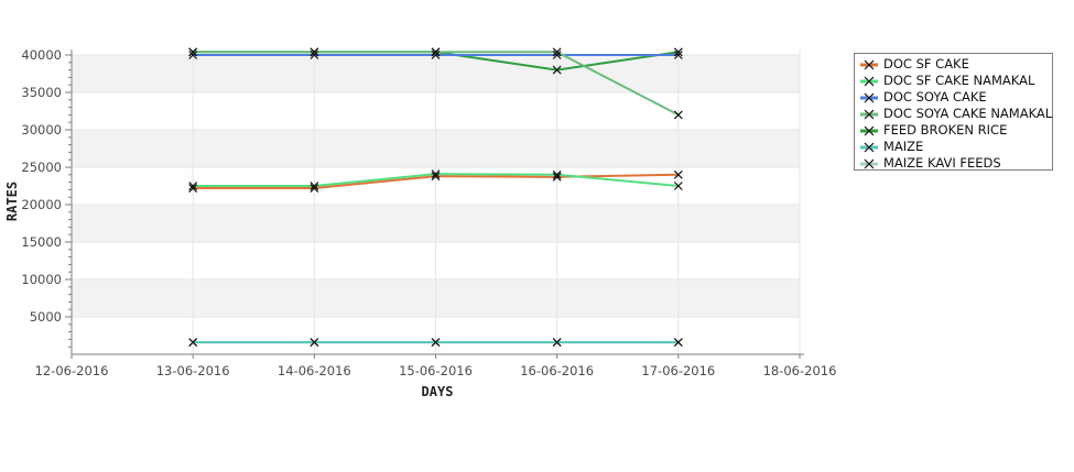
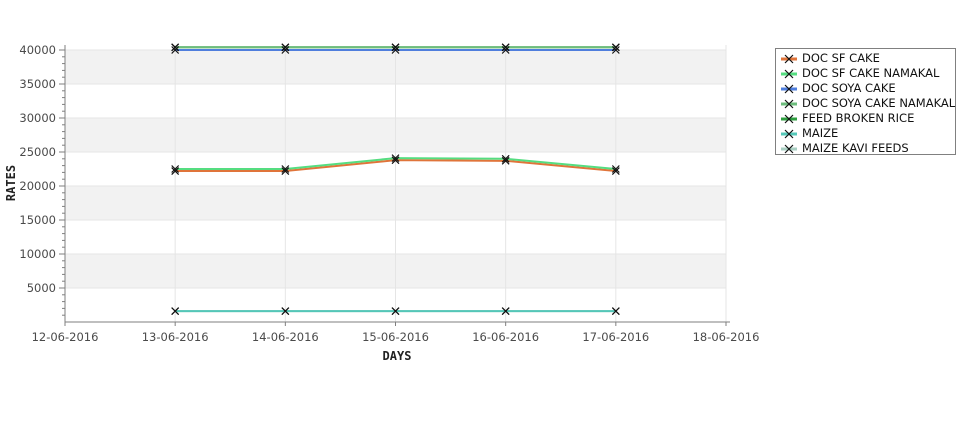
FEED BROKEN RICE/16-06-2016: 38000 -> 40000
DOC SF CAKE/17-06-2016: 24000 -> 22000
DOC SOYA CAKE NAMAKAL/17-06-2016: 32000 -> 40000
